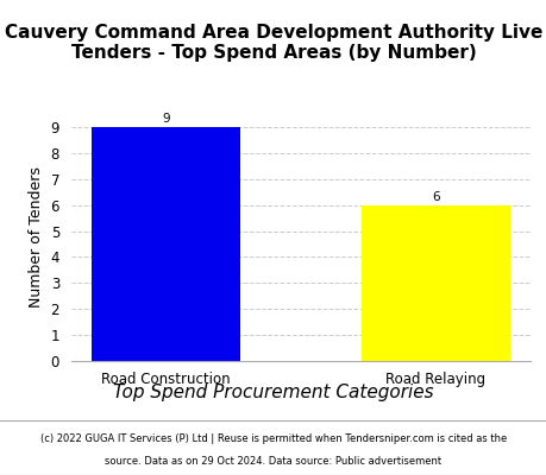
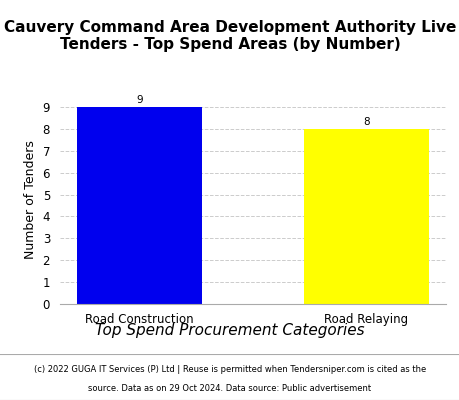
Road Relaying: 6 -> 8
